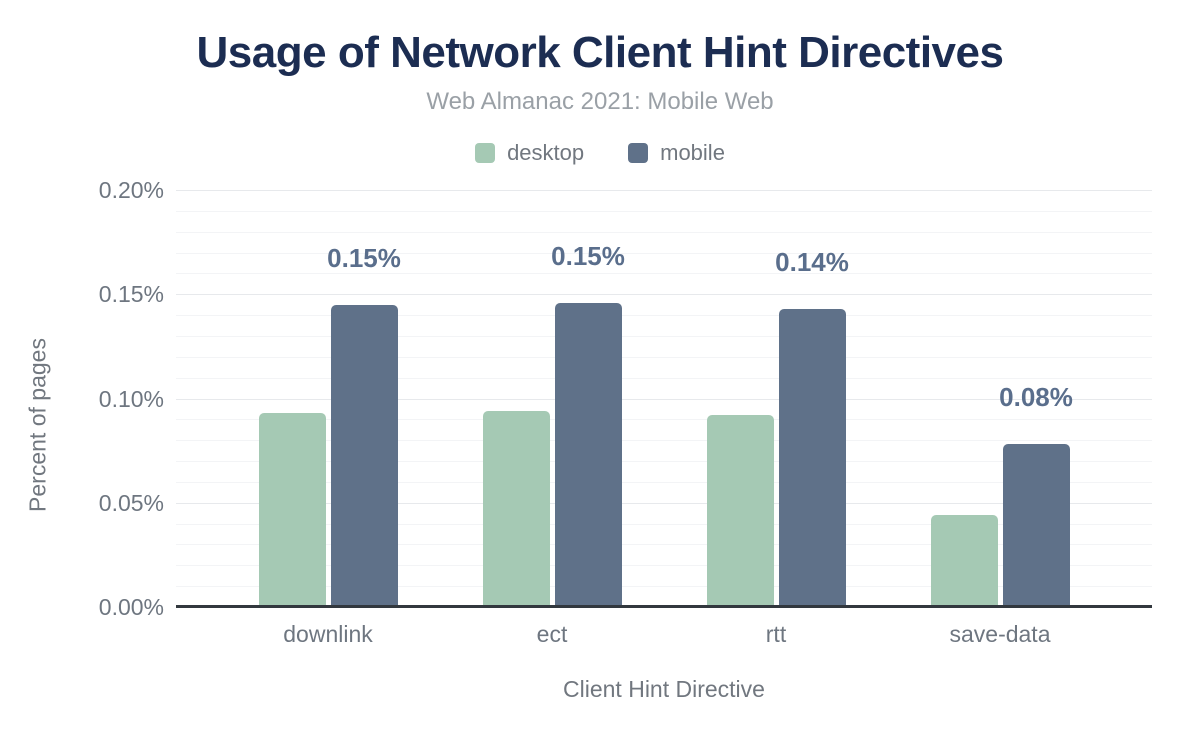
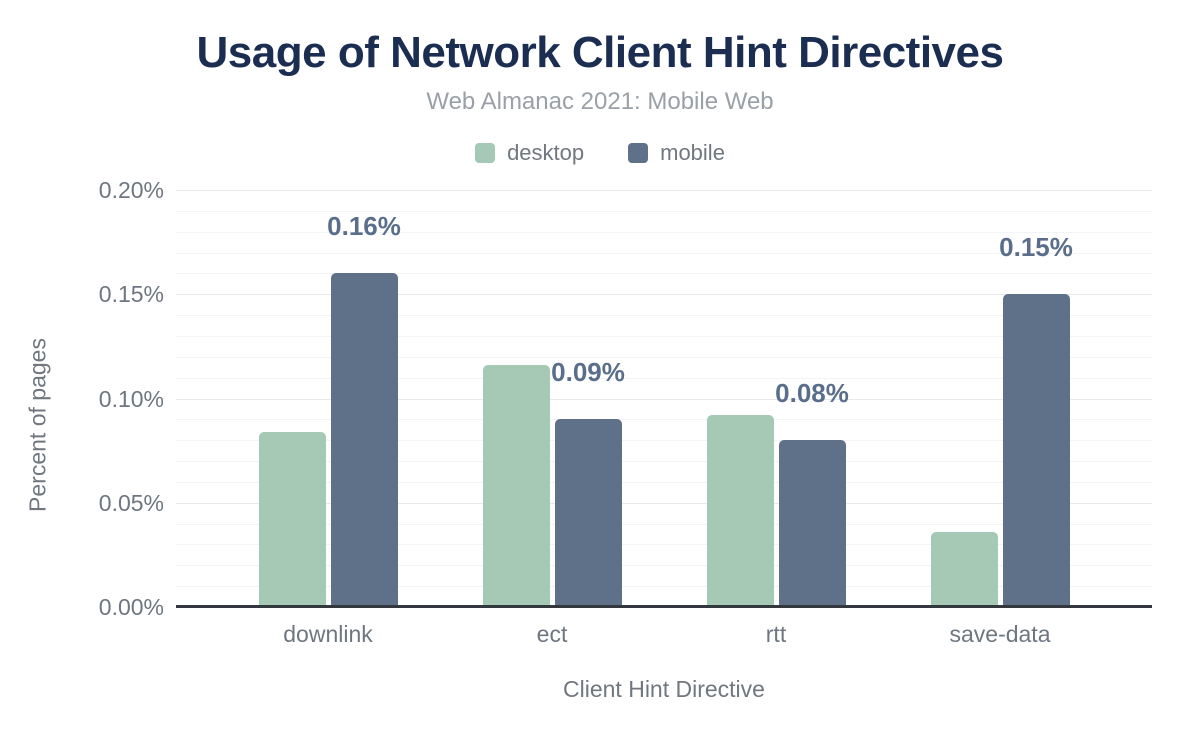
desktop/downlink: 0.093% -> 0.084%
mobile/downlink: 0.15% -> 0.16%
desktop/ect: 0.094% -> 0.116%
mobile/ect: 0.15% -> 0.09%
mobile/rtt: 0.14% -> 0.08%
desktop/save-data: 0.044% -> 0.036%
mobile/save-data: 0.08% -> 0.15%
